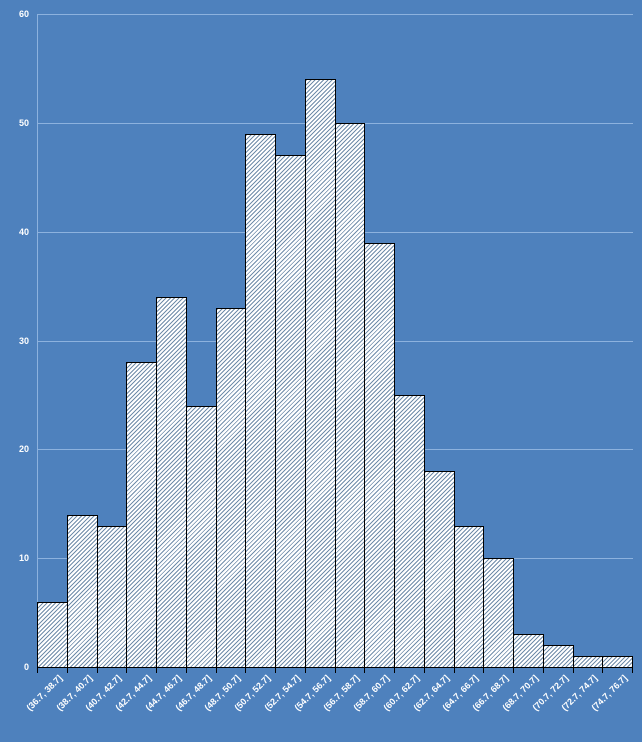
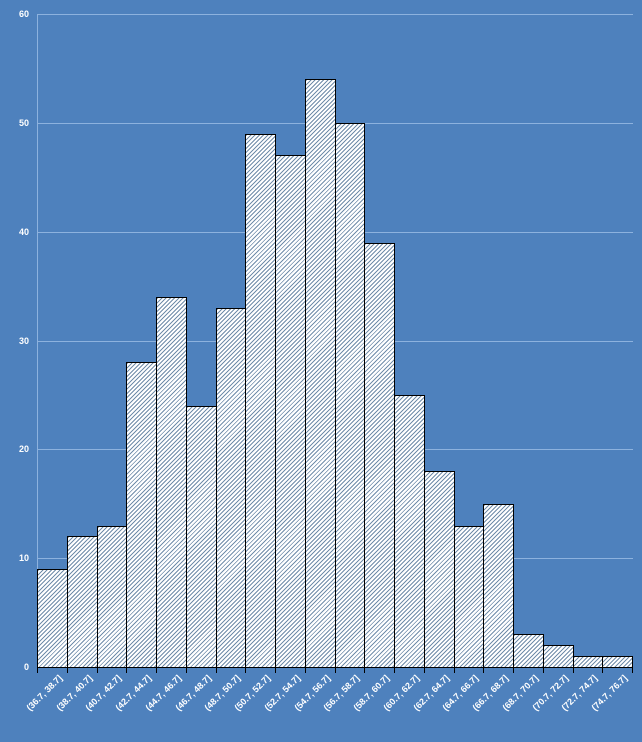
(36.7, 38.7]: 6 -> 9
(38.7, 40.7]: 14 -> 12
(66.7, 68.7]: 10 -> 15
